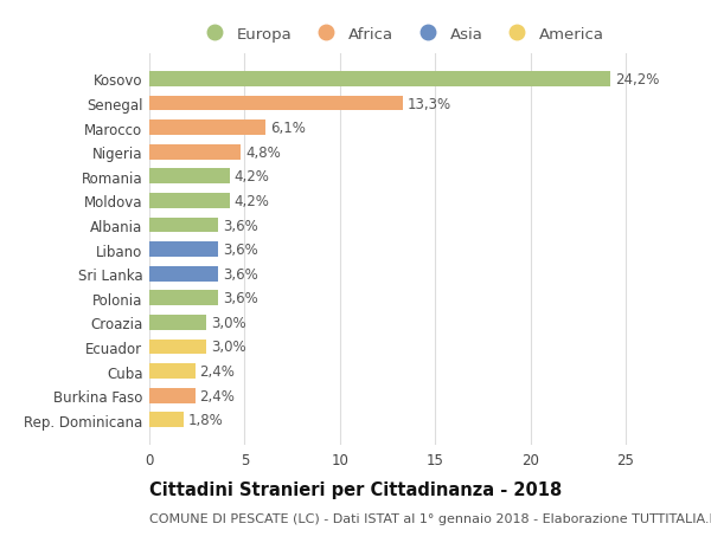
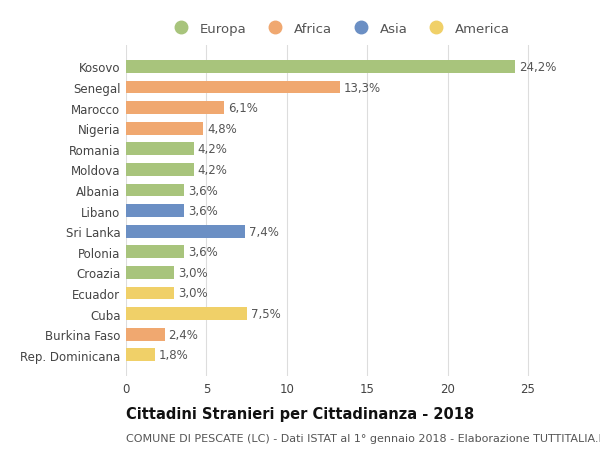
Sri Lanka: 3,6% -> 7,4%
Cuba: 2,4% -> 7,5%
